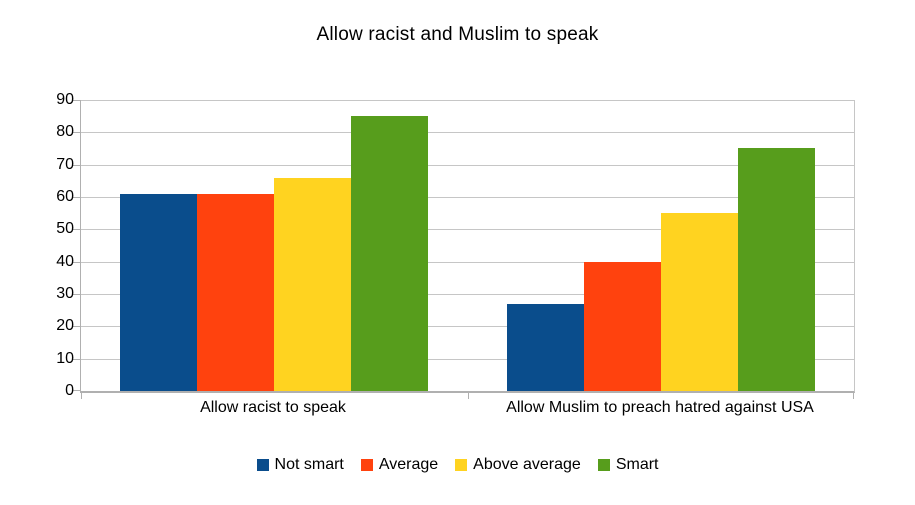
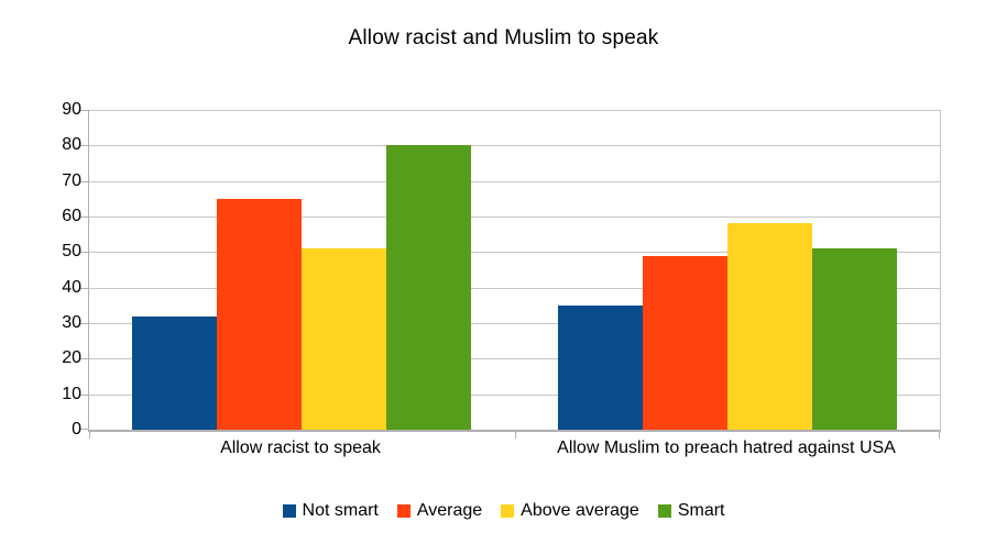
Not smart/Allow racist to speak: 61 -> 32
Average/Allow racist to speak: 61 -> 65
Above average/Allow racist to speak: 66 -> 51
Smart/Allow racist to speak: 85 -> 80
Not smart/Allow Muslim to preach hatred against USA: 27 -> 35
Average/Allow Muslim to preach hatred against USA: 40 -> 49
Above average/Allow Muslim to preach hatred against USA: 55 -> 58
Smart/Allow Muslim to preach hatred against USA: 75 -> 51
